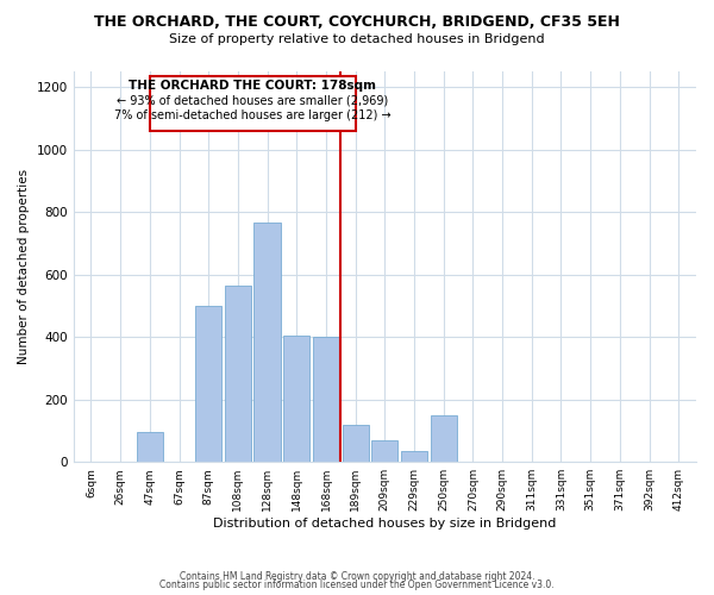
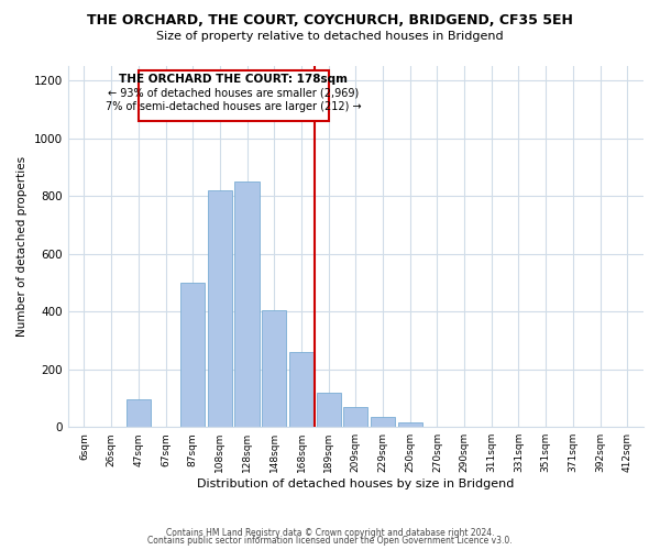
108sqm: 565 -> 820
128sqm: 765 -> 850
168sqm: 400 -> 260
250sqm: 150 -> 15
